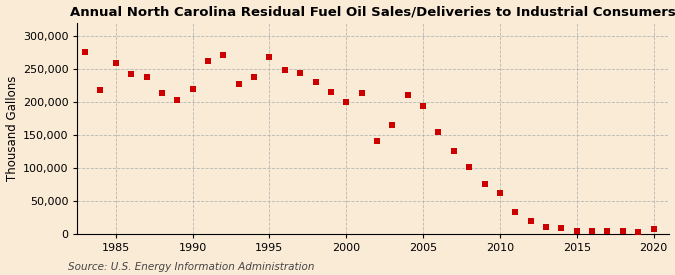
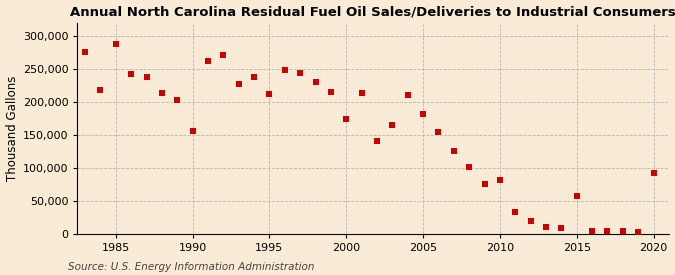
1985: 258,000 -> 288,000
1990: 220,000 -> 156,000
1995: 268,000 -> 212,000
2000: 199,000 -> 174,000
2005: 193,000 -> 182,000
2010: 62,000 -> 82,000
2015: 4,000 -> 58,000
2020: 8,000 -> 92,000
